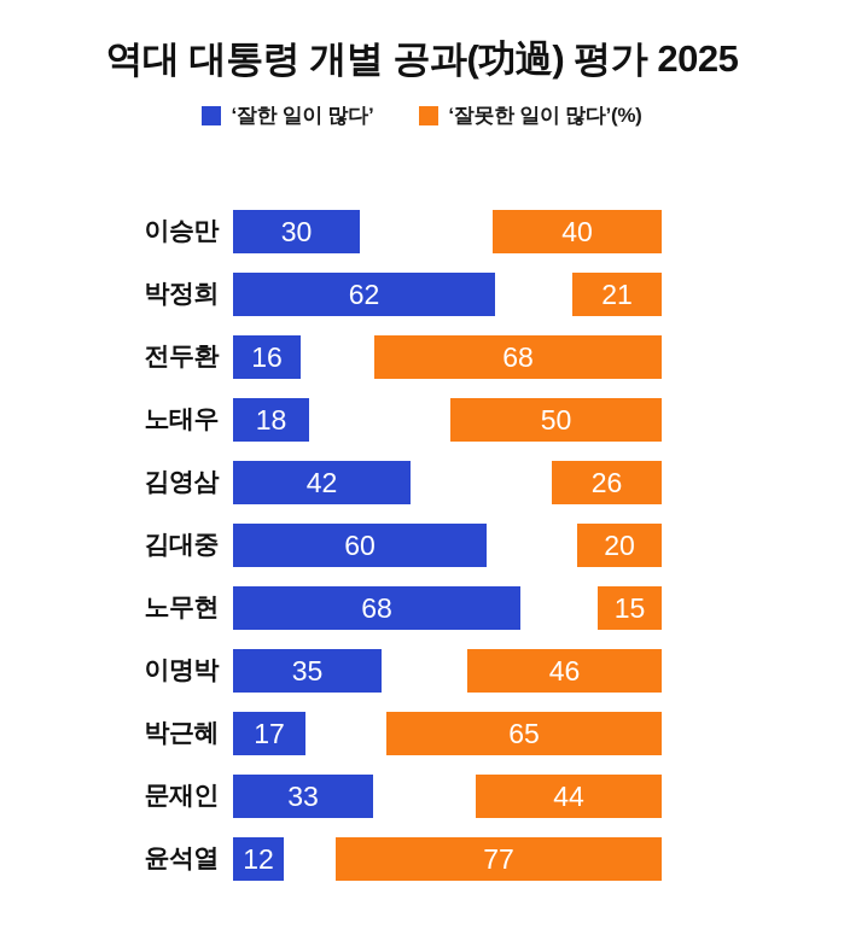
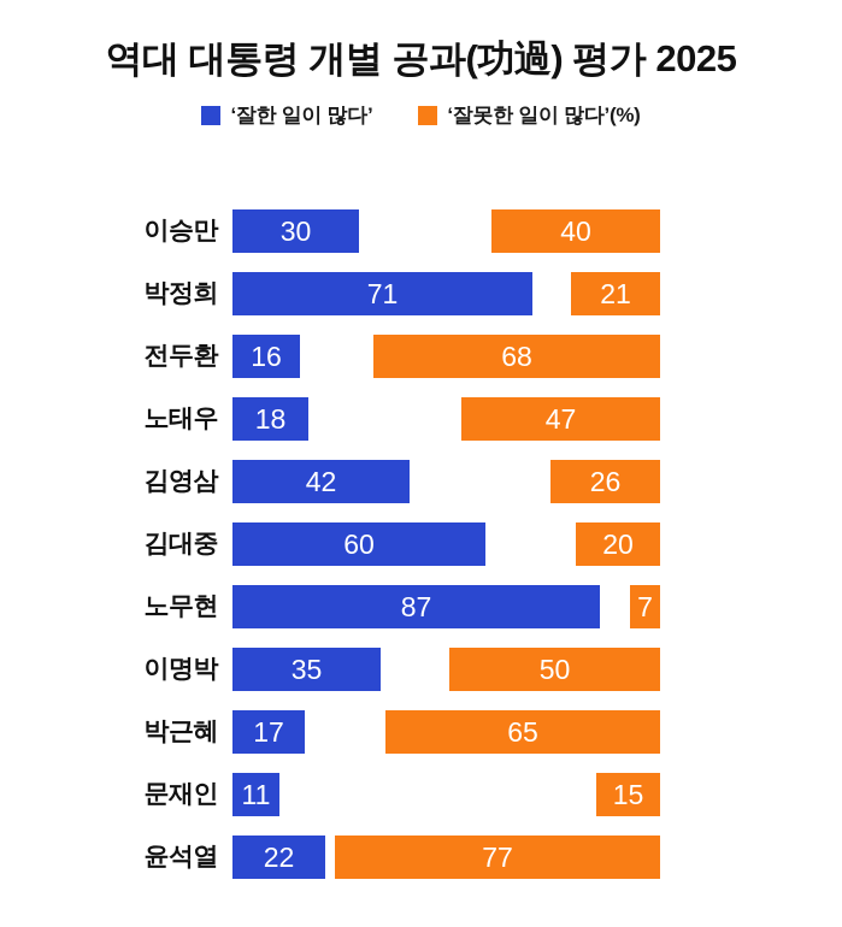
‘잘한 일이 많다’/박정희: 62 -> 71
‘잘못한 일이 많다’(%)/노태우: 50 -> 47
‘잘한 일이 많다’/노무현: 68 -> 87
‘잘못한 일이 많다’(%)/노무현: 15 -> 7
‘잘못한 일이 많다’(%)/이명박: 46 -> 50
‘잘한 일이 많다’/문재인: 33 -> 11
‘잘못한 일이 많다’(%)/문재인: 44 -> 15
‘잘한 일이 많다’/윤석열: 12 -> 22
